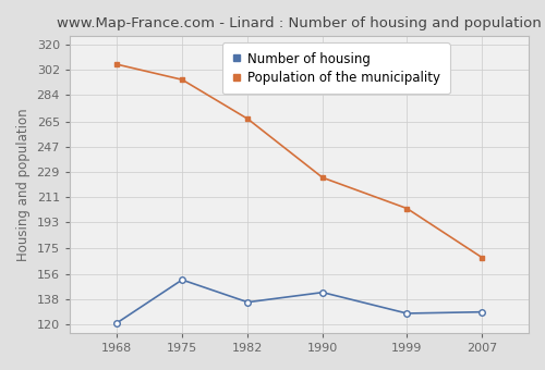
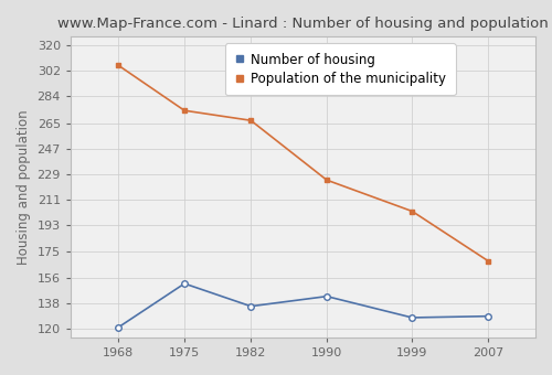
Population of the municipality/1975: 295 -> 274
